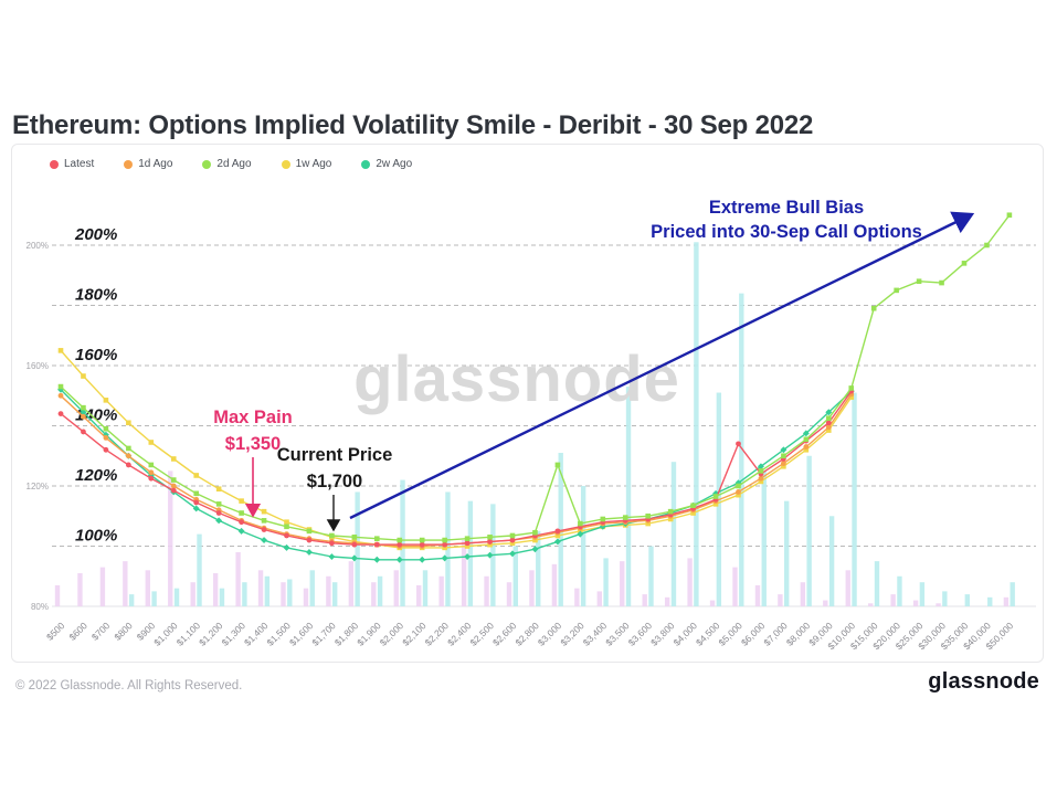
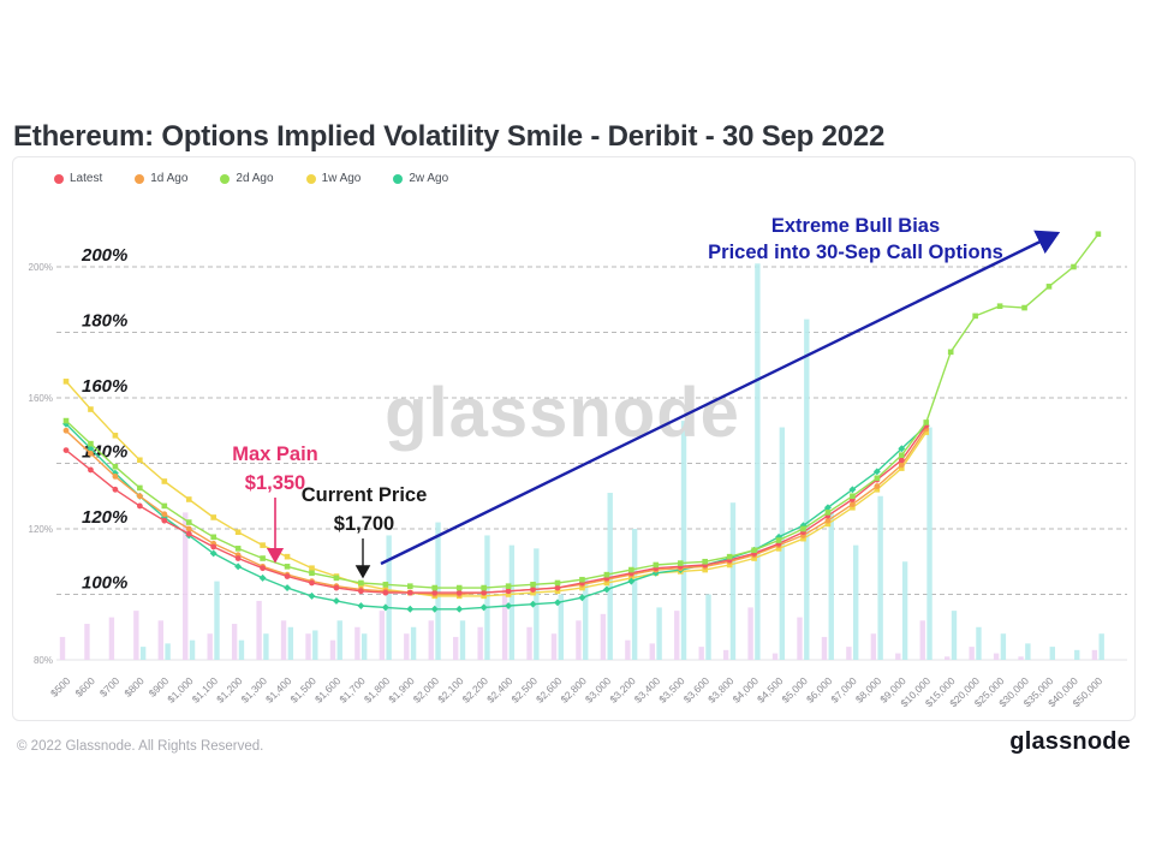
2d Ago/$3,000: 127% -> 106%
Latest/$5,000: 134% -> 119%
2d Ago/$15,000: 179% -> 174%
